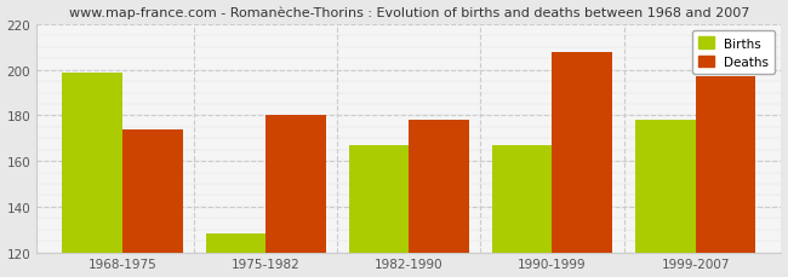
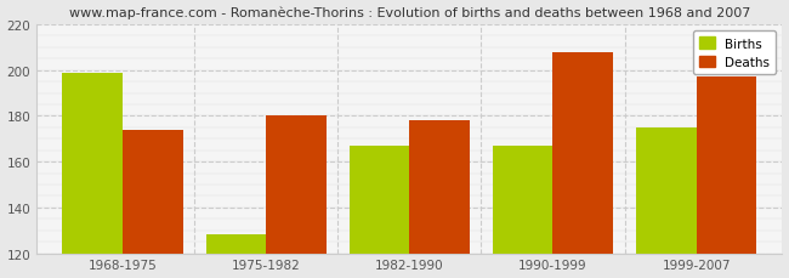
Births/1999-2007: 178 -> 175
